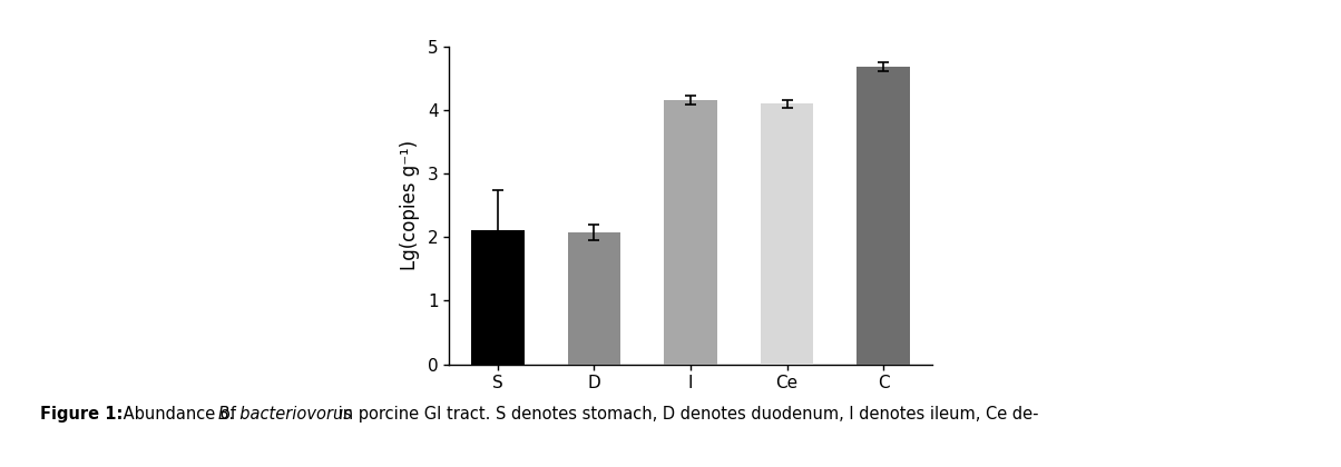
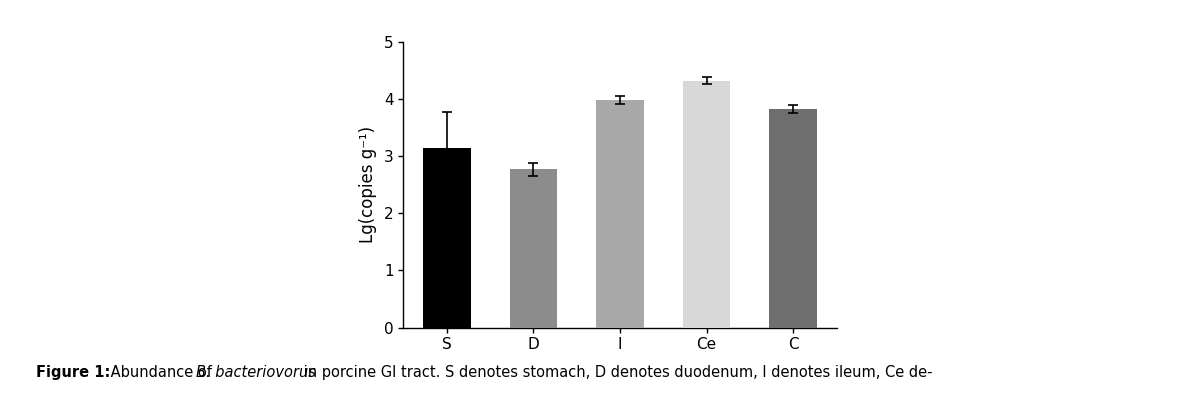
S: 2.12 -> 3.15
D: 2.08 -> 2.77
I: 4.16 -> 3.99
Ce: 4.10 -> 4.32
C: 4.68 -> 3.82
